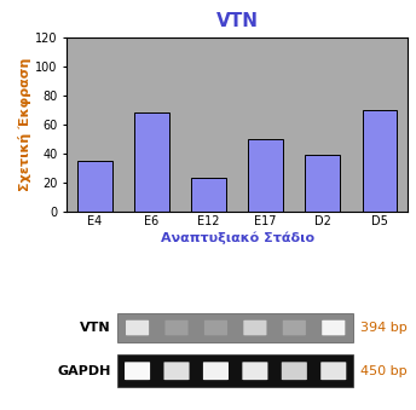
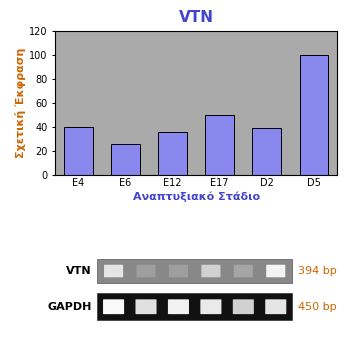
E4: 35 -> 40
E6: 68 -> 26
E12: 23 -> 36
D5: 70 -> 100
